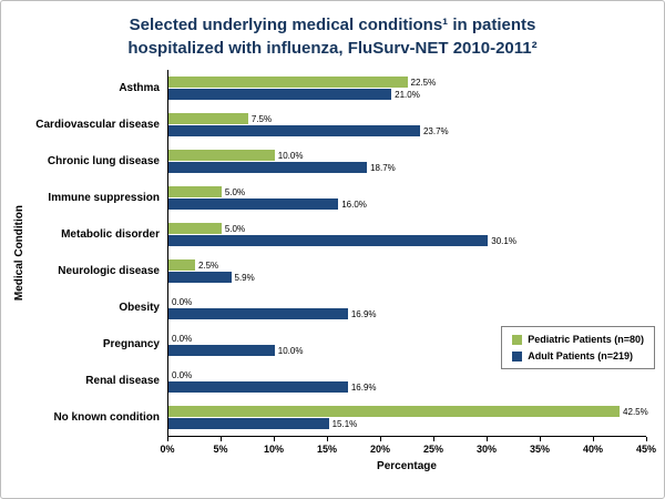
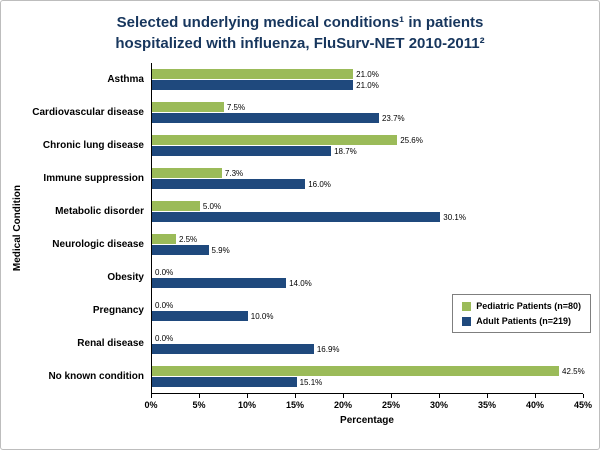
Pediatric Patients (n=80)/Asthma: 22.5% -> 21.0%
Pediatric Patients (n=80)/Chronic lung disease: 10.0% -> 25.6%
Pediatric Patients (n=80)/Immune suppression: 5.0% -> 7.3%
Adult Patients (n=219)/Obesity: 16.9% -> 14.0%
